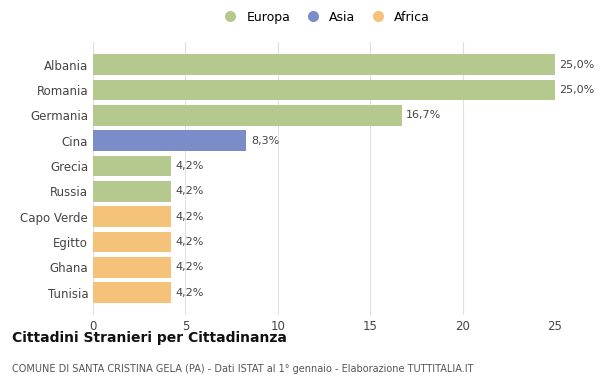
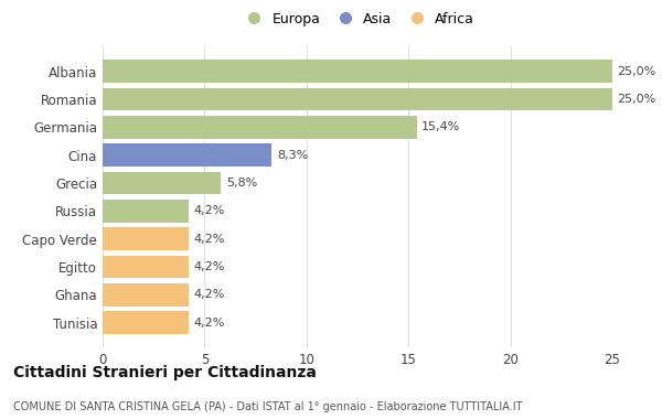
Germania: 16,7% -> 15,4%
Grecia: 4,2% -> 5,8%
